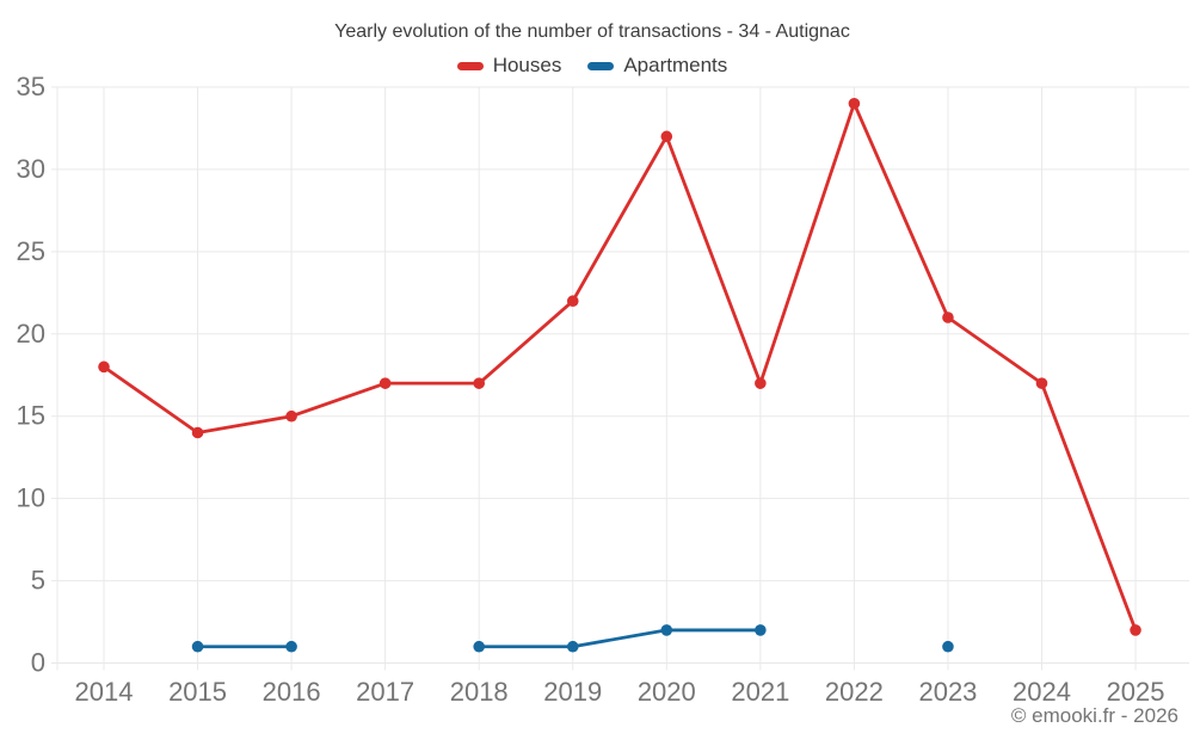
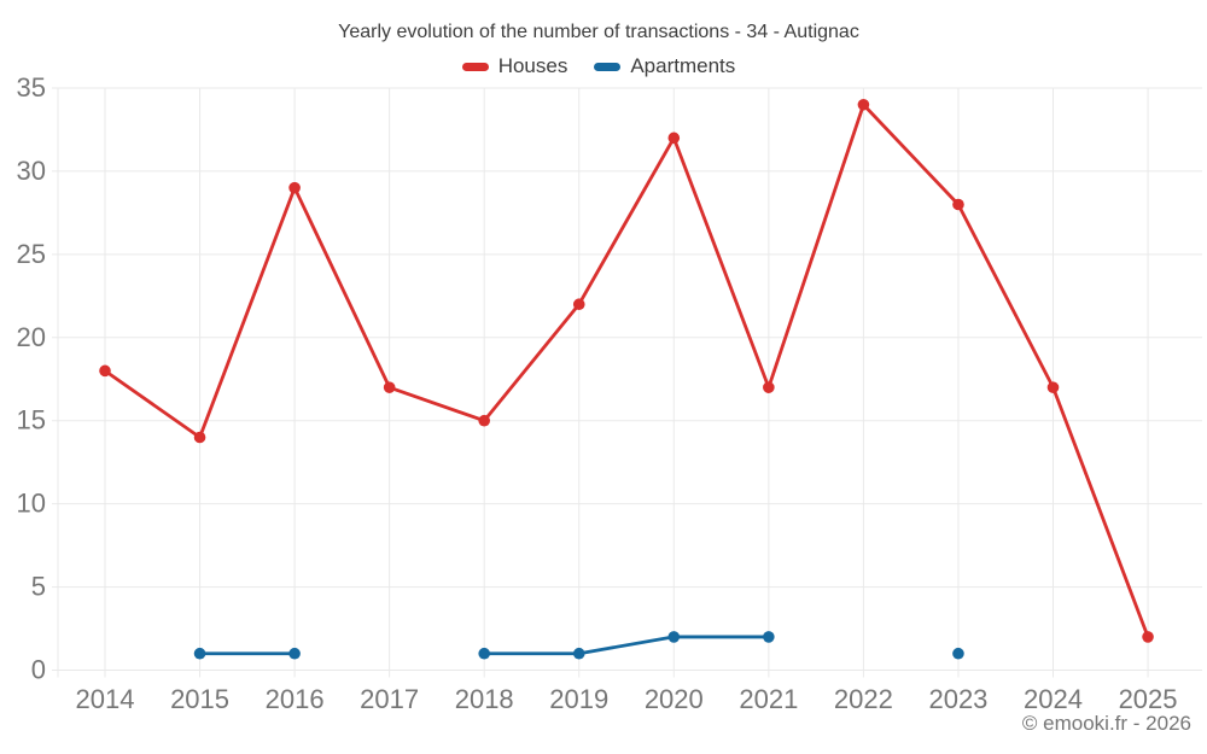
Houses/2016: 15 -> 29
Houses/2018: 17 -> 15
Houses/2023: 21 -> 28
